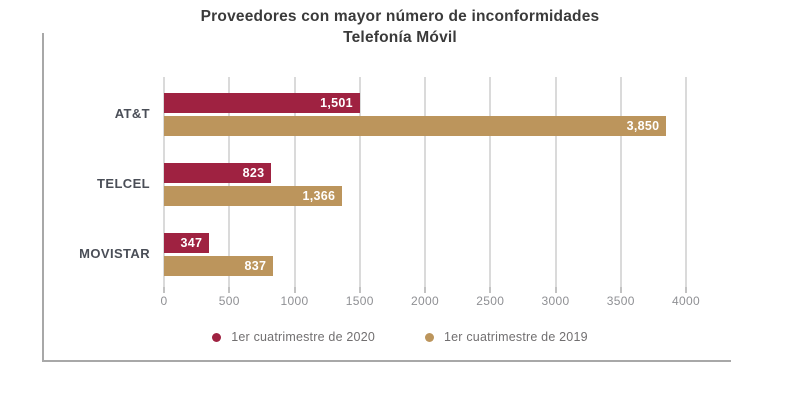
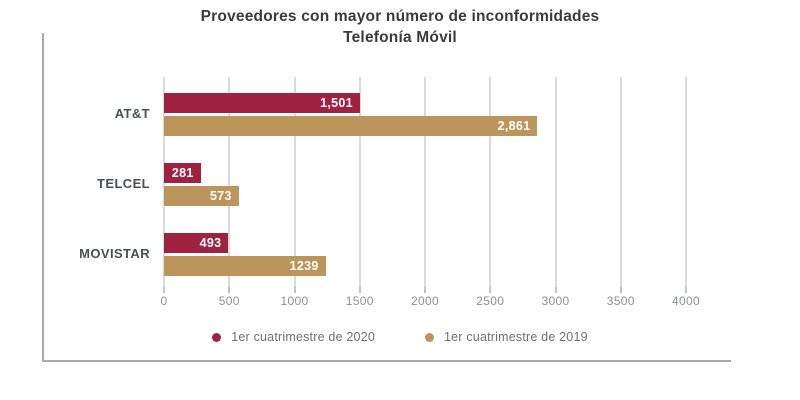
1er cuatrimestre de 2019/AT&T: 3,850 -> 2,861
1er cuatrimestre de 2020/TELCEL: 823 -> 281
1er cuatrimestre de 2019/TELCEL: 1,366 -> 573
1er cuatrimestre de 2020/MOVISTAR: 347 -> 493
1er cuatrimestre de 2019/MOVISTAR: 837 -> 1239
